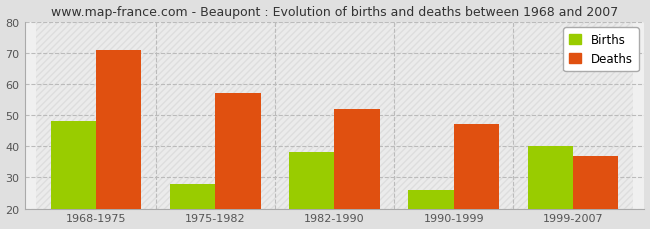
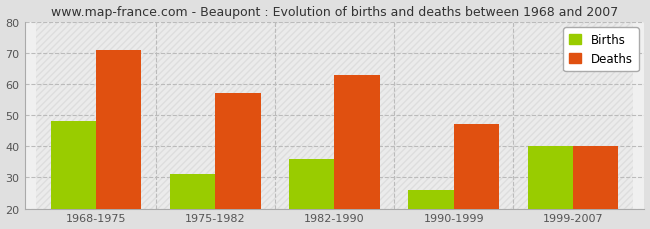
Births/1975-1982: 28 -> 31
Births/1982-1990: 38 -> 36
Deaths/1982-1990: 52 -> 63
Deaths/1999-2007: 37 -> 40
